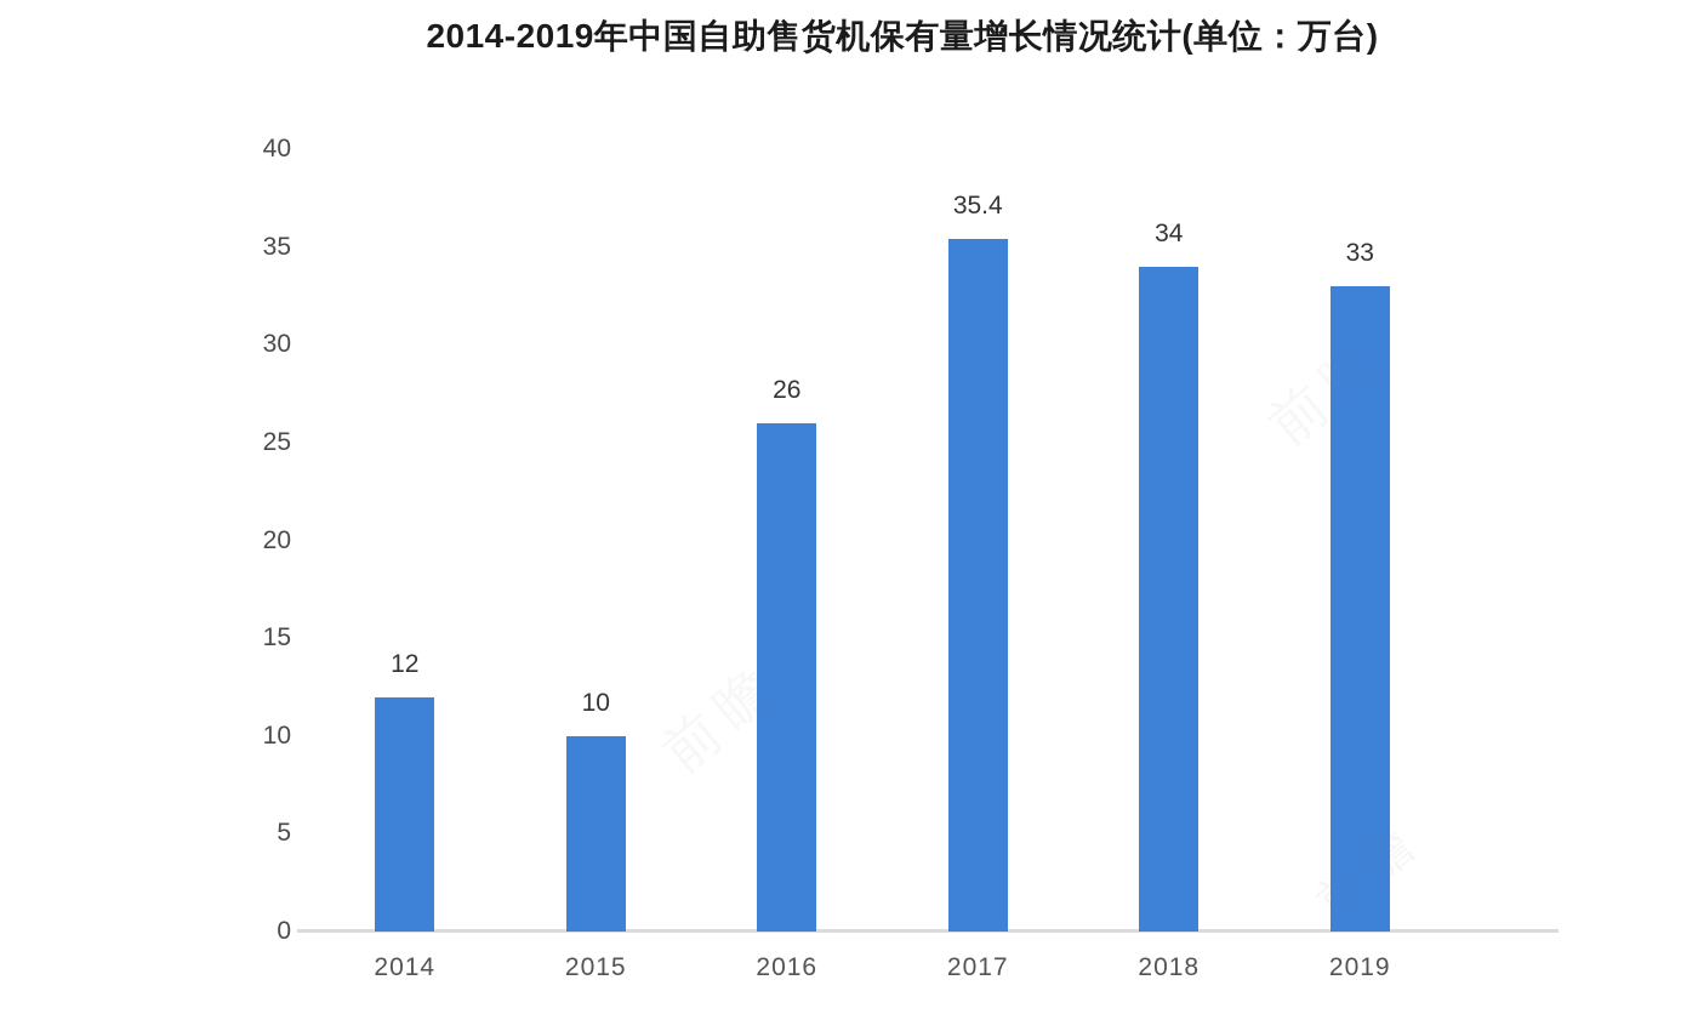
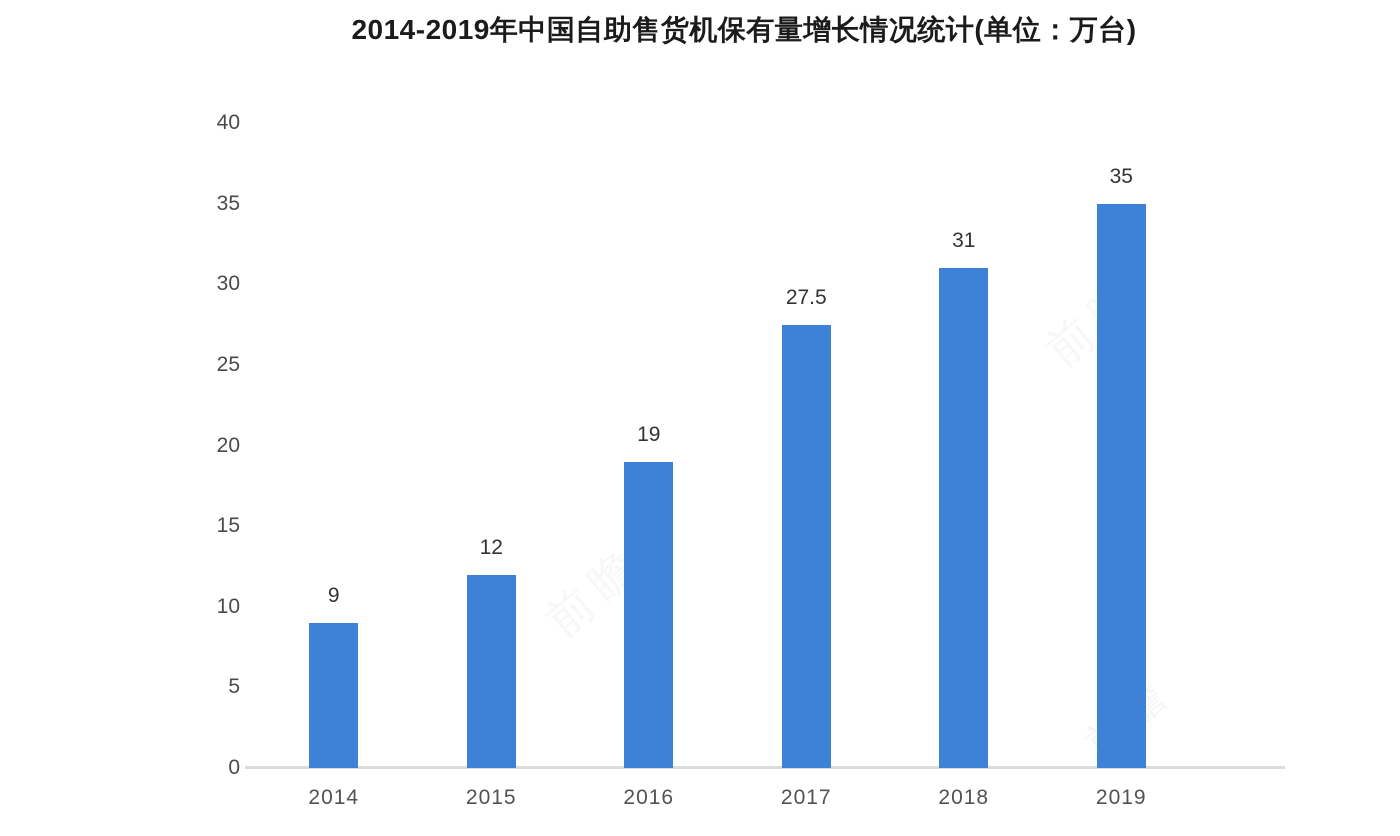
2014: 12 -> 9
2015: 10 -> 12
2016: 26 -> 19
2017: 35.4 -> 27.5
2018: 34 -> 31
2019: 33 -> 35
